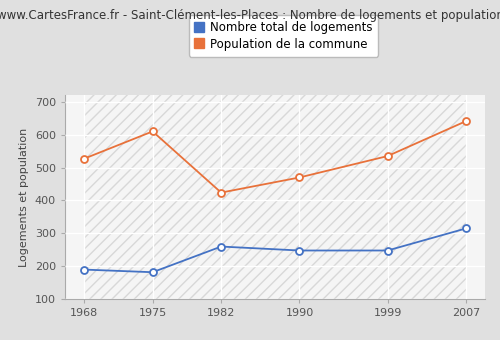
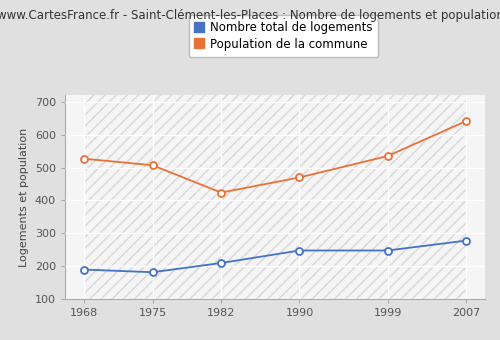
Population de la commune/1975: 610 -> 507
Nombre total de logements/1982: 260 -> 210
Nombre total de logements/2007: 315 -> 278
